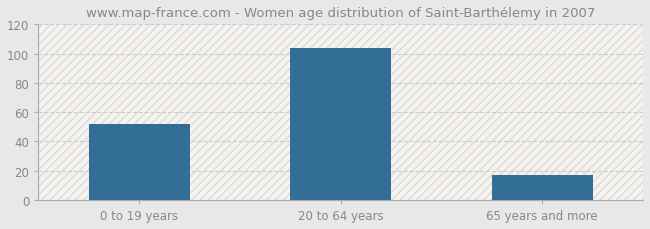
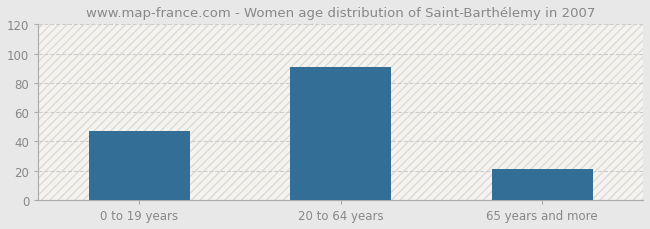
0 to 19 years: 52 -> 47
20 to 64 years: 104 -> 91
65 years and more: 17 -> 21
